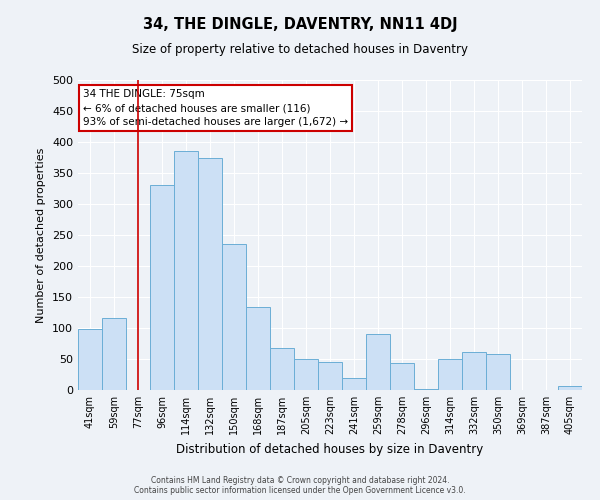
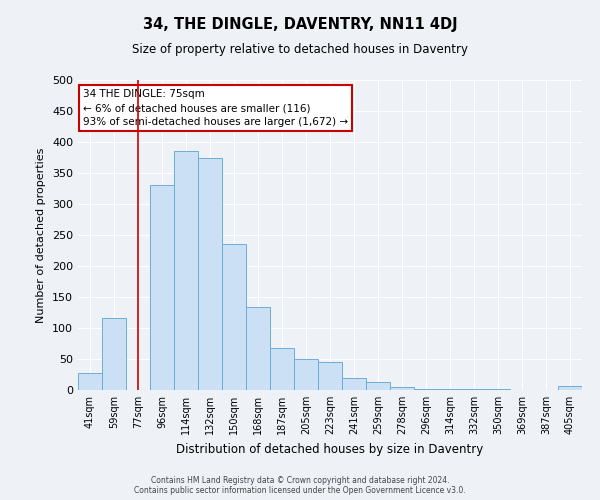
41sqm: 98 -> 28
259sqm: 90 -> 13
278sqm: 44 -> 5
314sqm: 50 -> 1
332sqm: 62 -> 1
350sqm: 58 -> 1
